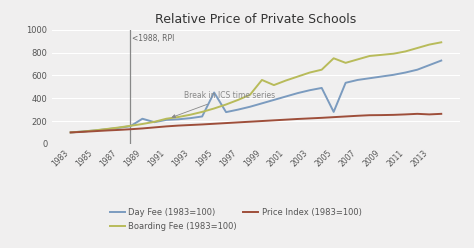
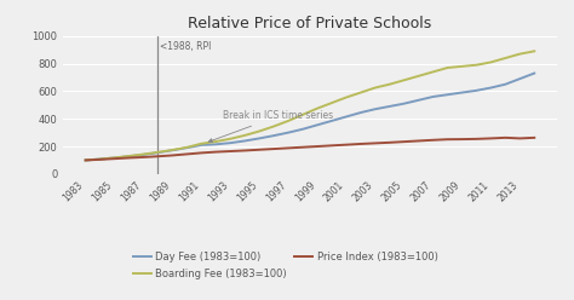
Day Fee (1983=100)/1989: 220 -> 170
Day Fee (1983=100)/1995: 450 -> 260
Boarding Fee (1983=100)/1999: 560 -> 480
Day Fee (1983=100)/2005: 280 -> 510
Boarding Fee (1983=100)/2005: 750 -> 680
